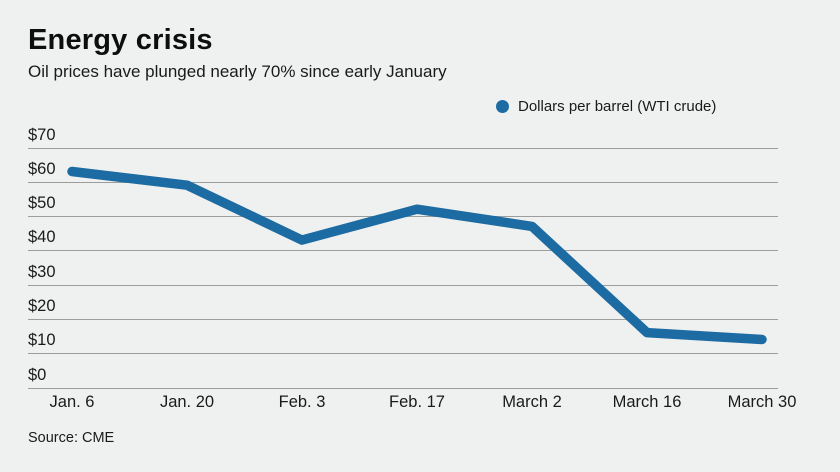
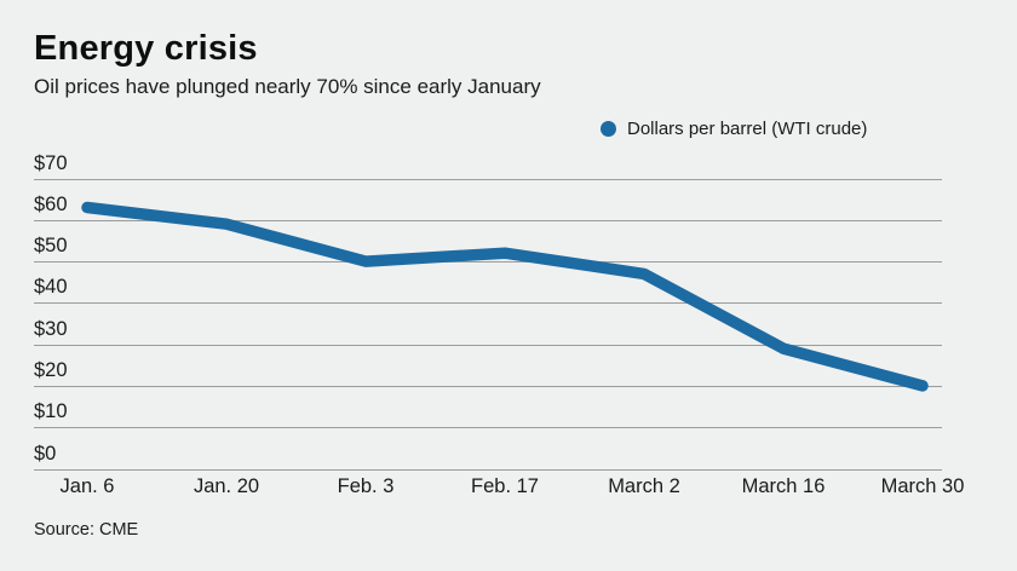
Feb. 3: $43 -> $50
March 16: $16 -> $29
March 30: $14 -> $20
